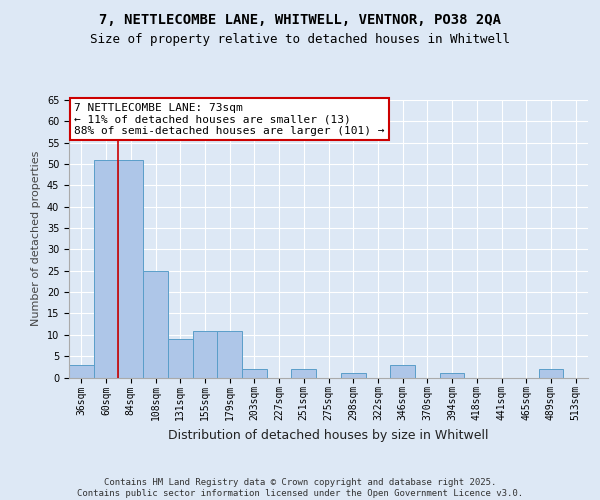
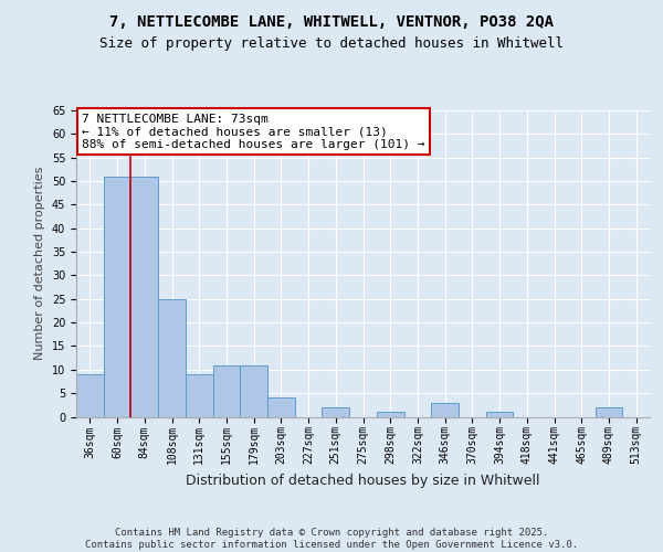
36sqm: 3 -> 9
203sqm: 2 -> 4
